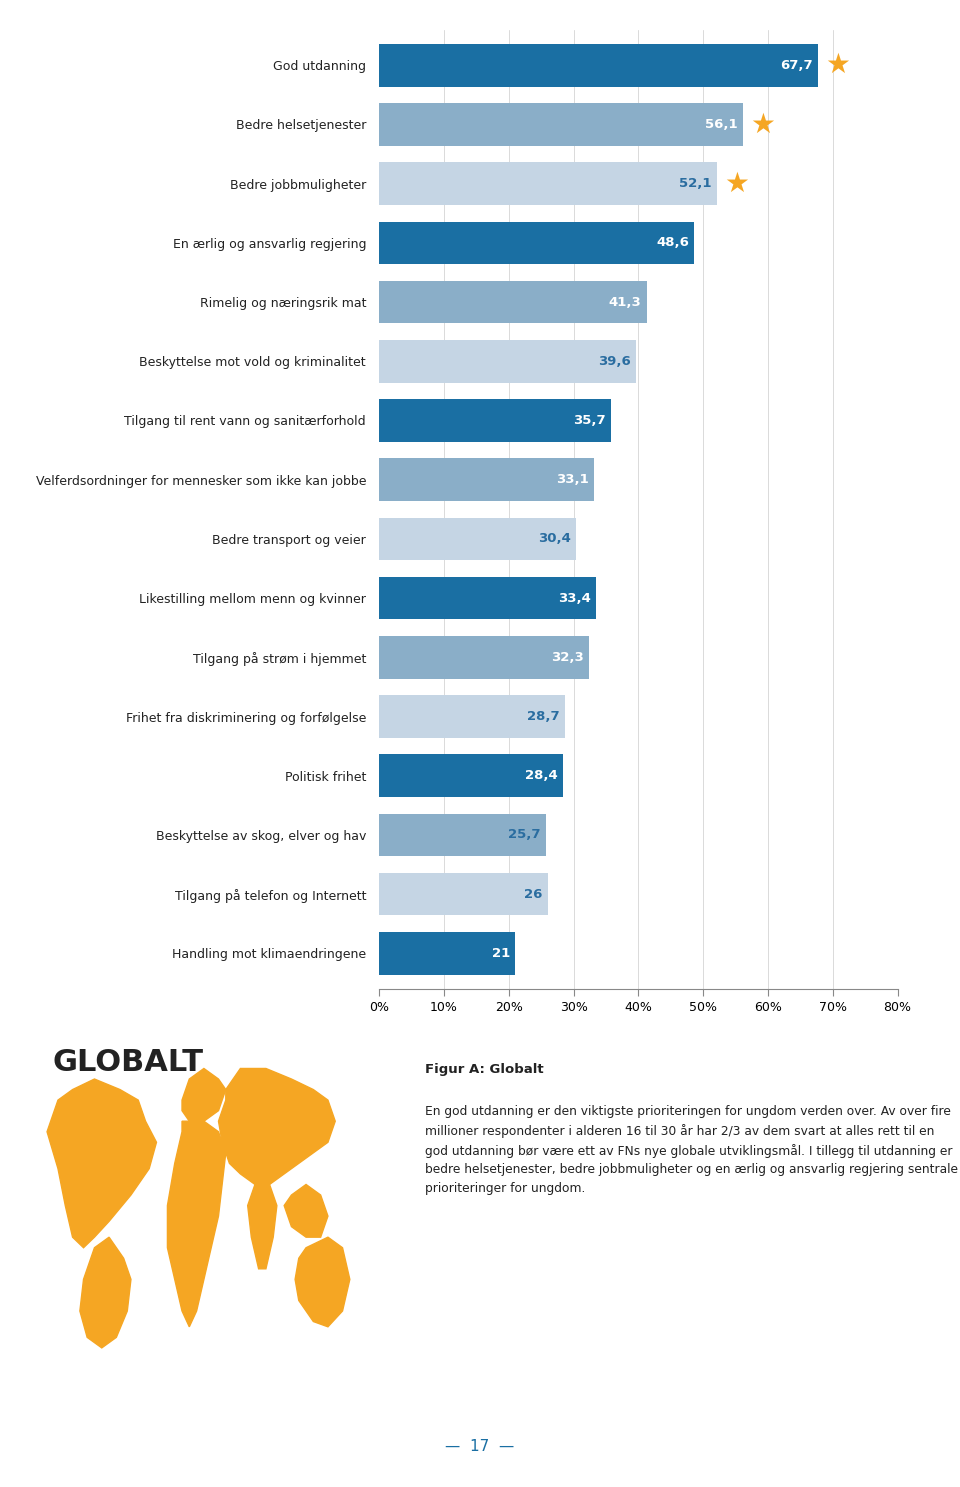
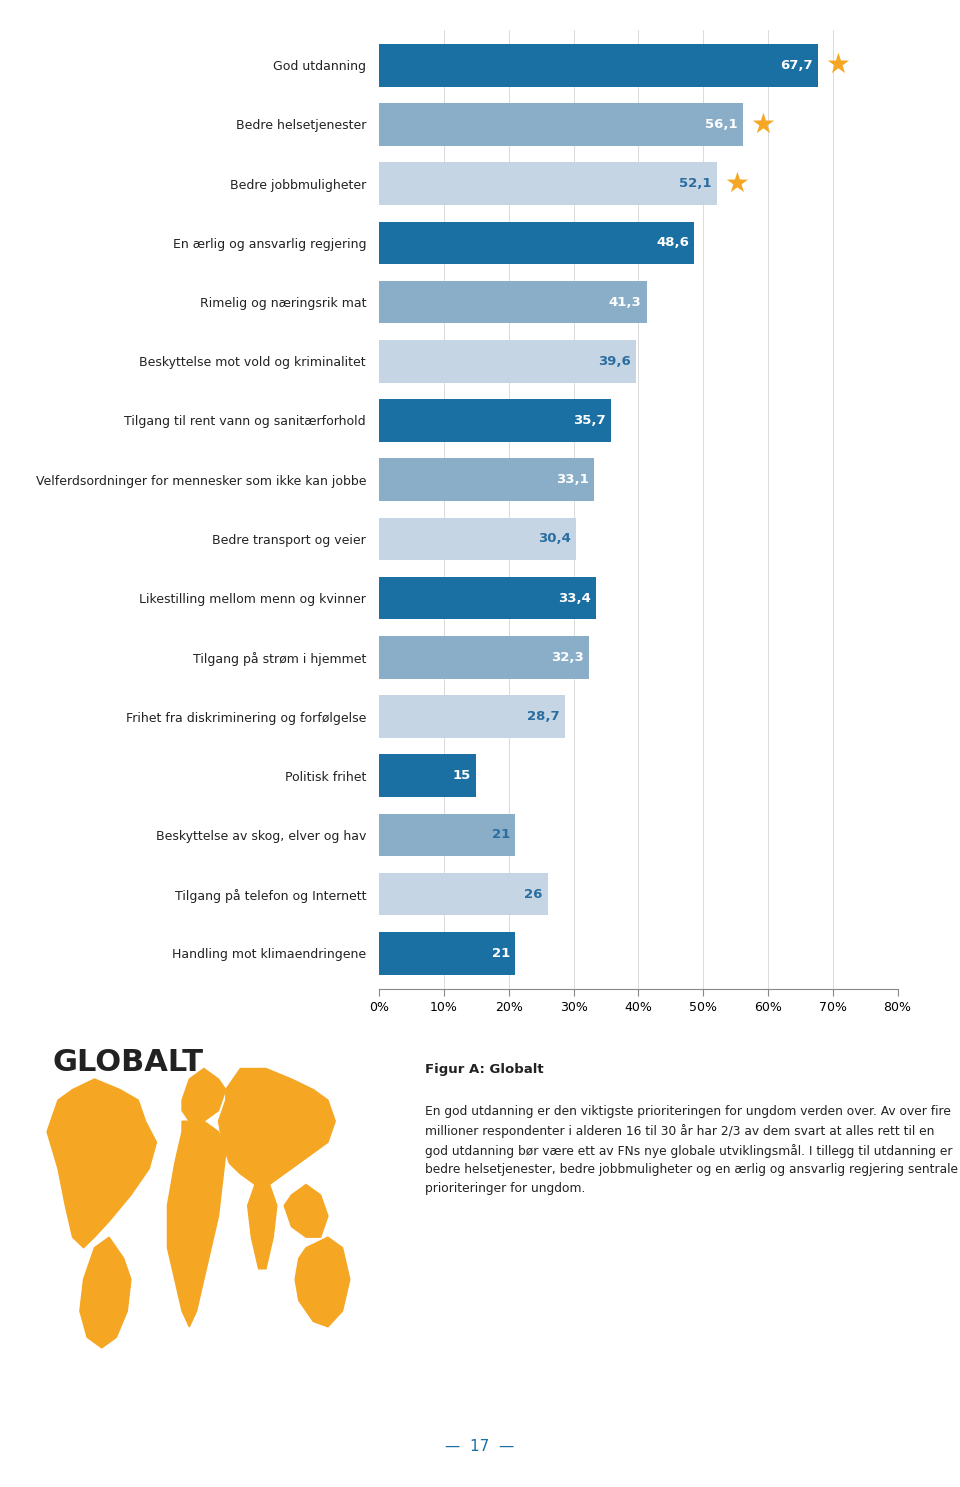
Politisk frihet: 28,4 -> 15
Beskyttelse av skog, elver og hav: 25,7 -> 21
